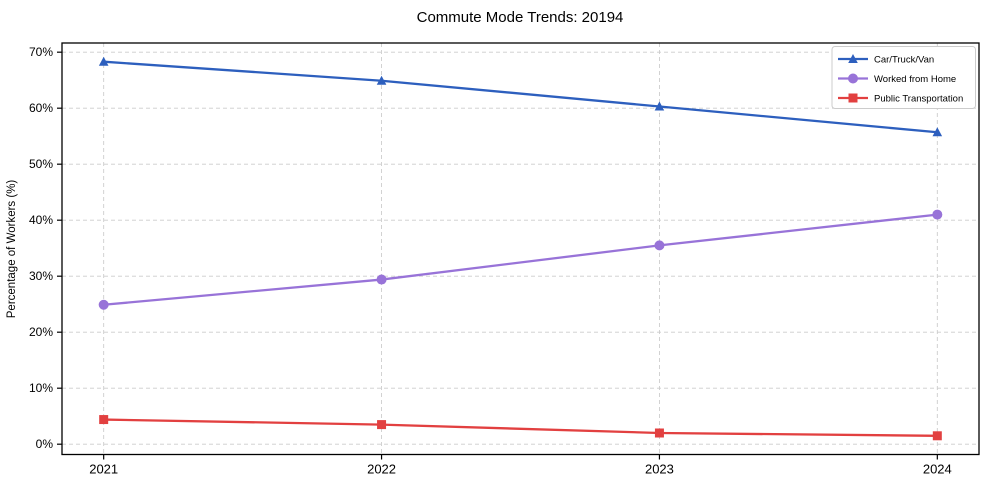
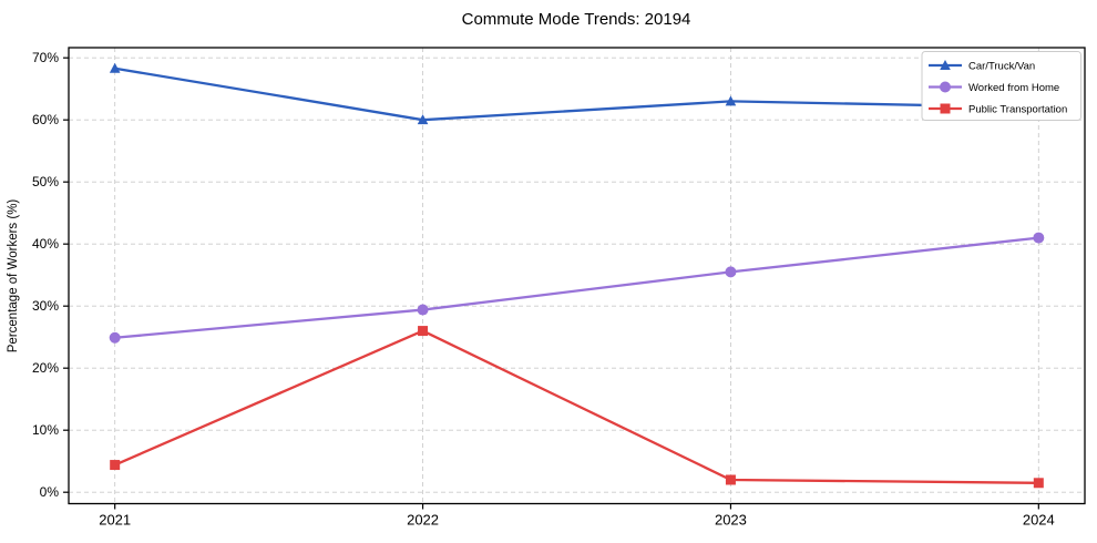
Car/Truck/Van/2022: 65% -> 60%
Public Transportation/2022: 4% -> 26%
Car/Truck/Van/2023: 60% -> 63%
Car/Truck/Van/2024: 56% -> 62%
